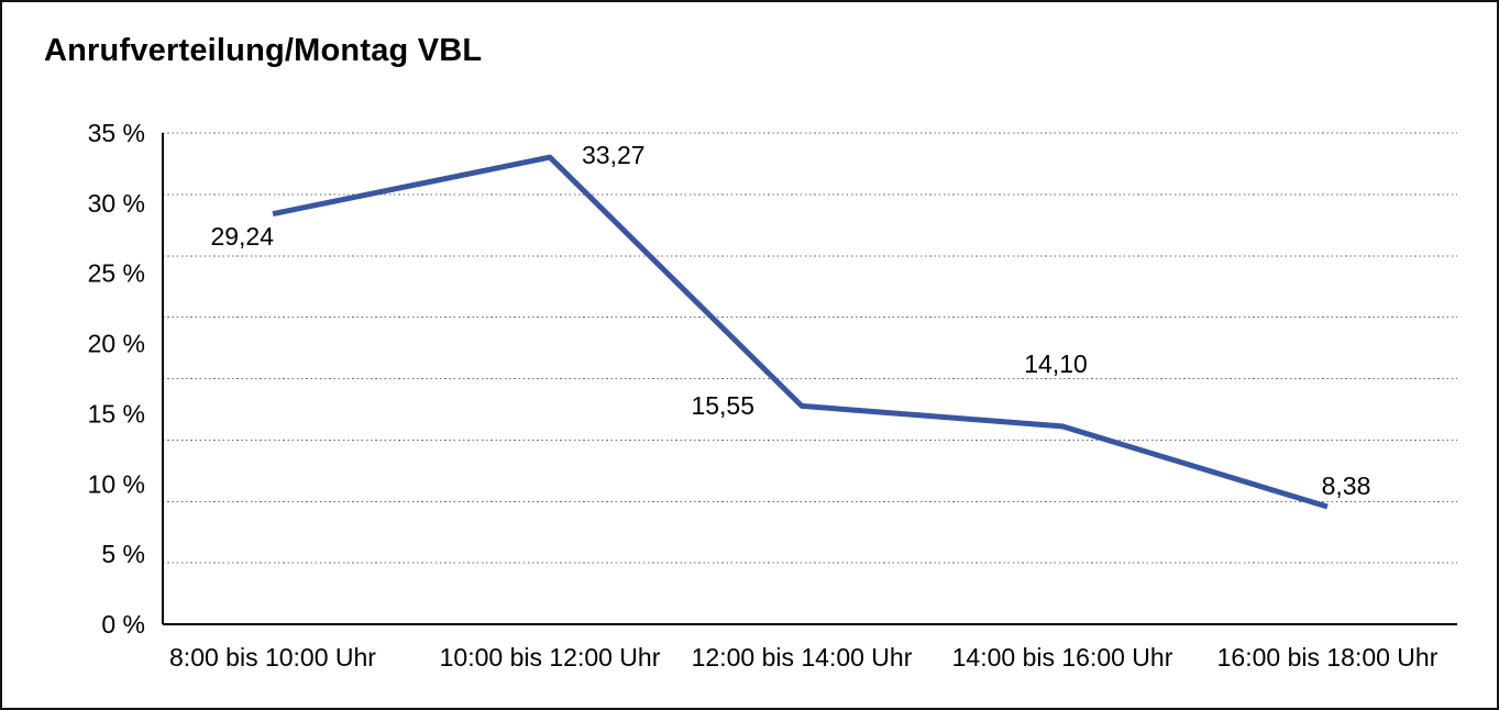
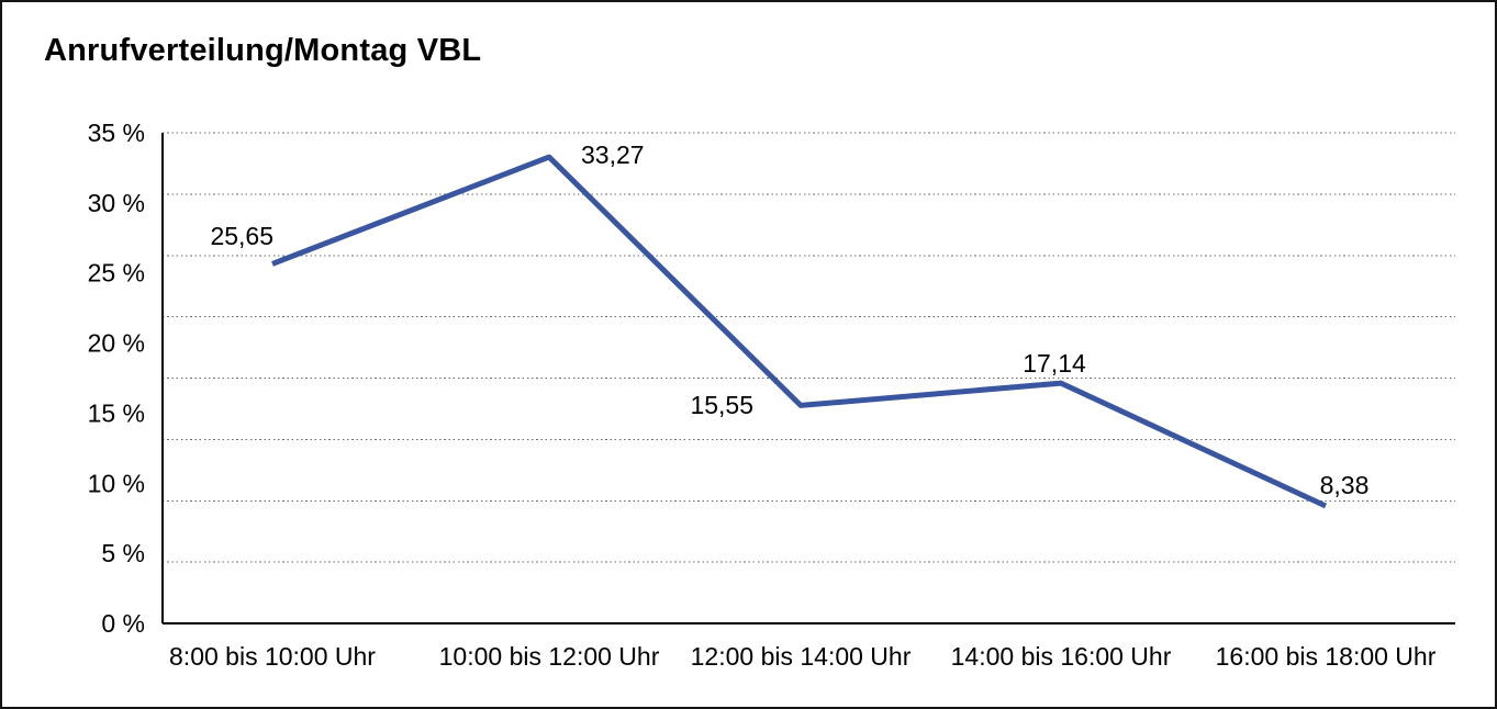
8:00 bis 10:00 Uhr: 29,24 -> 25,65
14:00 bis 16:00 Uhr: 14,10 -> 17,14
